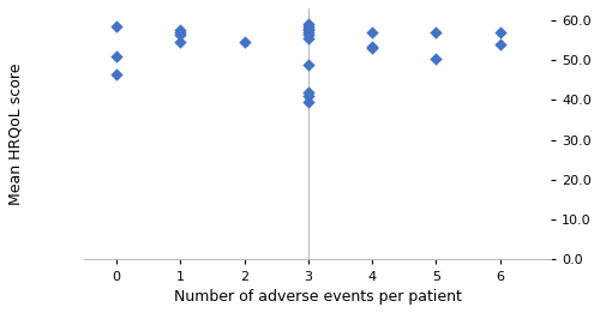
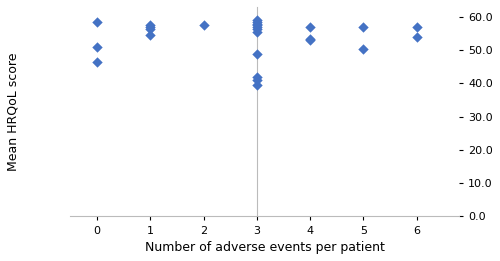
2: 54.5 -> 57.5
